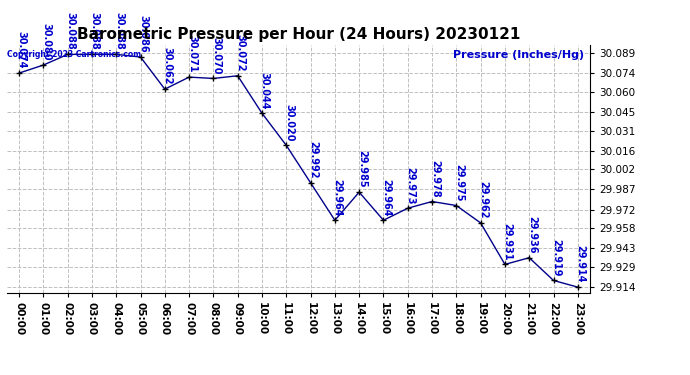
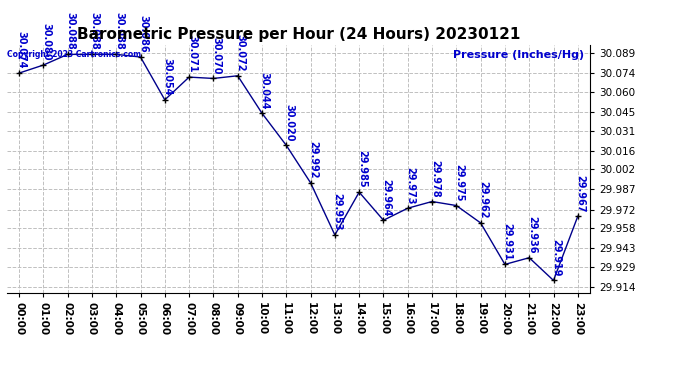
06:00: 30.062 -> 30.054
13:00: 29.964 -> 29.953
23:00: 29.914 -> 29.967
